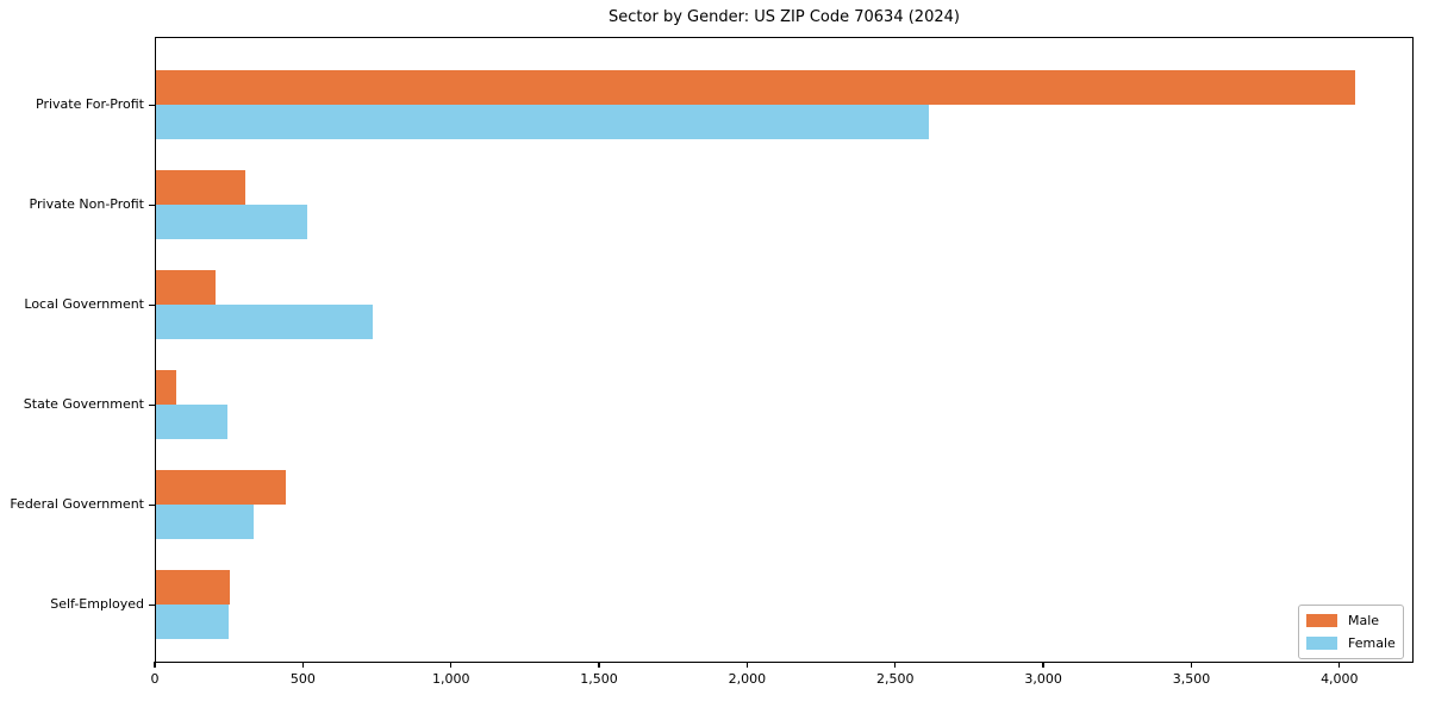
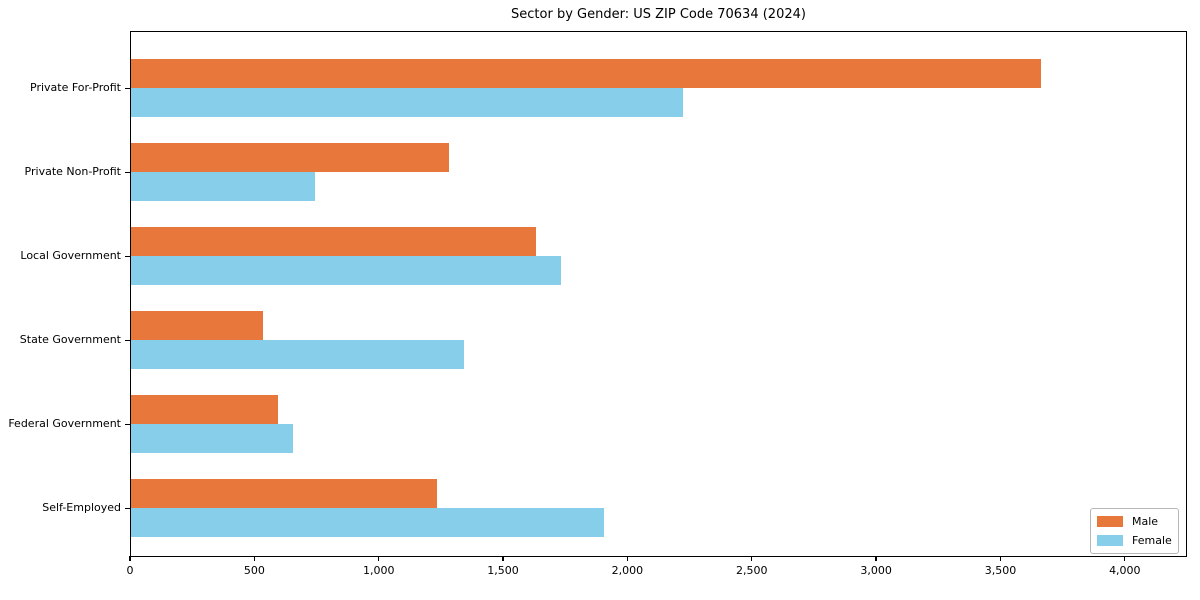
Male/Private For-Profit: 4050 -> 3660
Female/Private For-Profit: 2610 -> 2220
Male/Private Non-Profit: 300 -> 1280
Female/Private Non-Profit: 510 -> 740
Male/Local Government: 200 -> 1630
Female/Local Government: 730 -> 1730
Male/State Government: 70 -> 530
Female/State Government: 240 -> 1340
Male/Federal Government: 440 -> 590
Female/Federal Government: 330 -> 650
Male/Self-Employed: 250 -> 1230
Female/Self-Employed: 240 -> 1900
